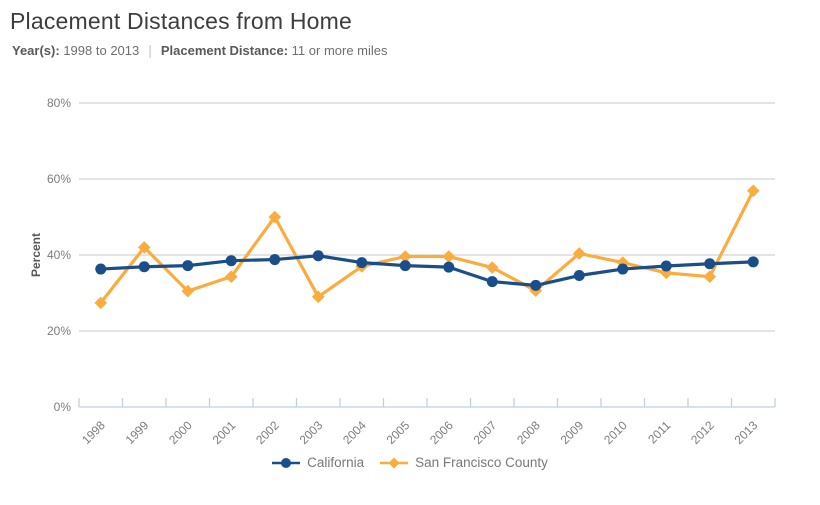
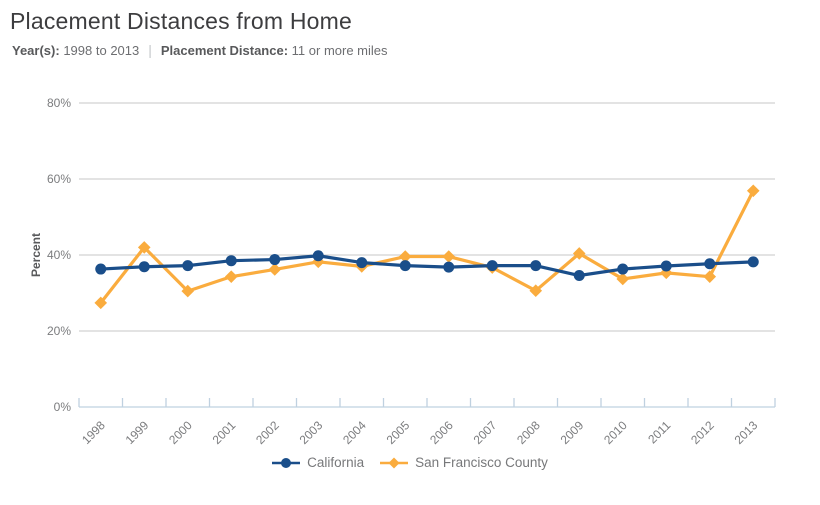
San Francisco County/2002: 50% -> 36%
San Francisco County/2003: 29% -> 38%
California/2007: 33% -> 37%
California/2008: 32% -> 37%
San Francisco County/2010: 38% -> 34%
